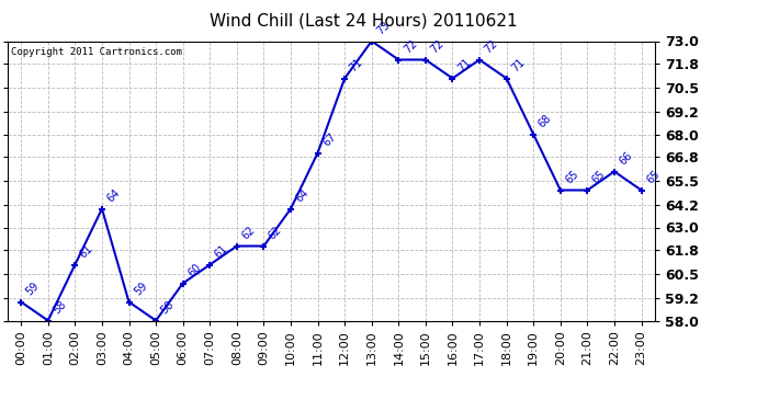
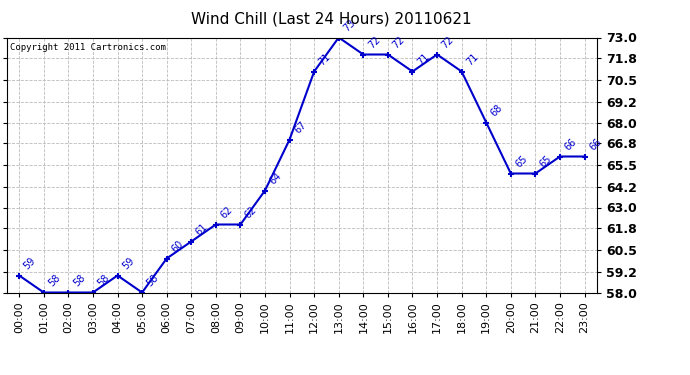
02:00: 61 -> 58
03:00: 64 -> 58
23:00: 65 -> 66
